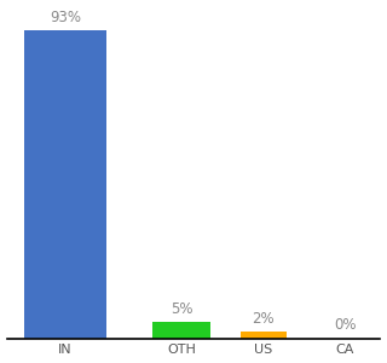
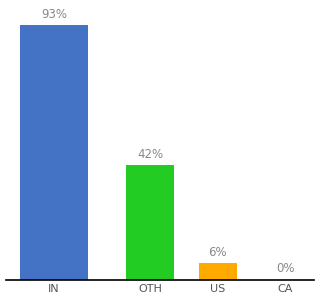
OTH: 5% -> 42%
US: 2% -> 6%
